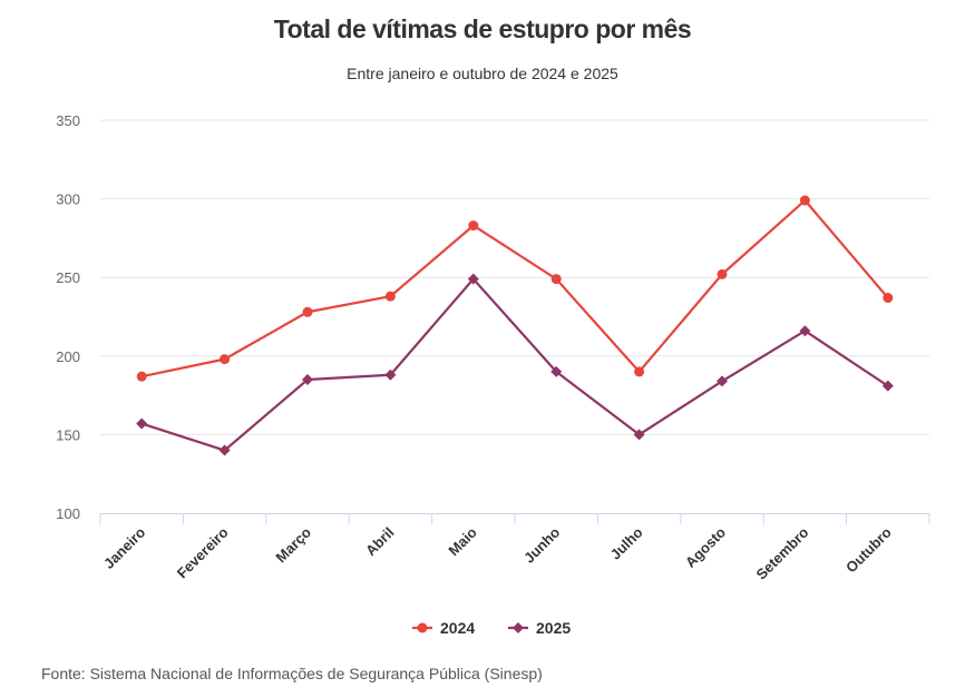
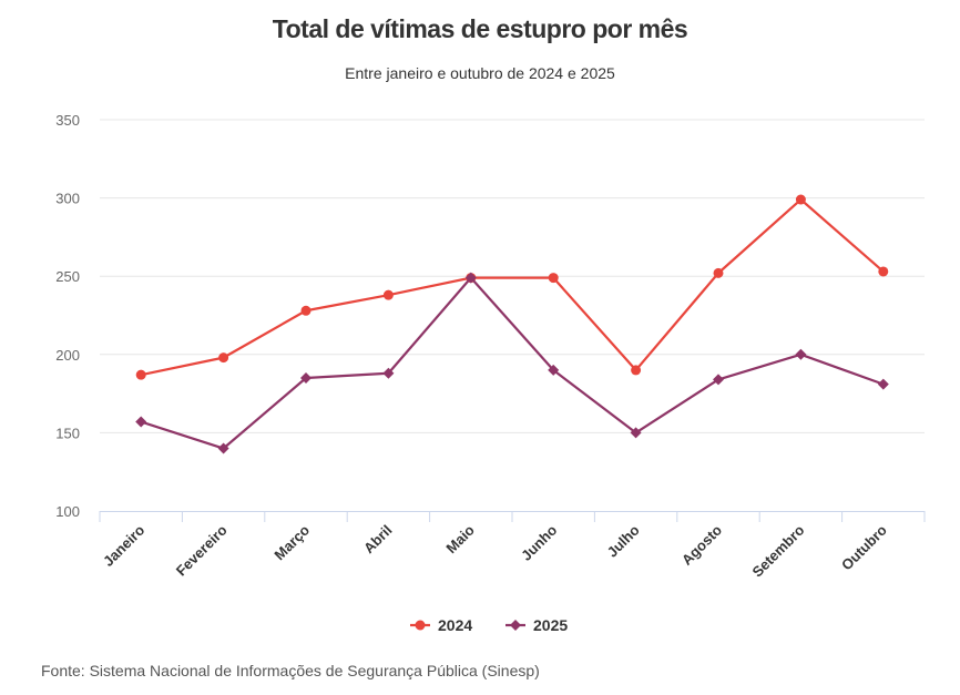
2024/Maio: 283 -> 249
2025/Setembro: 216 -> 200
2024/Outubro: 237 -> 253
